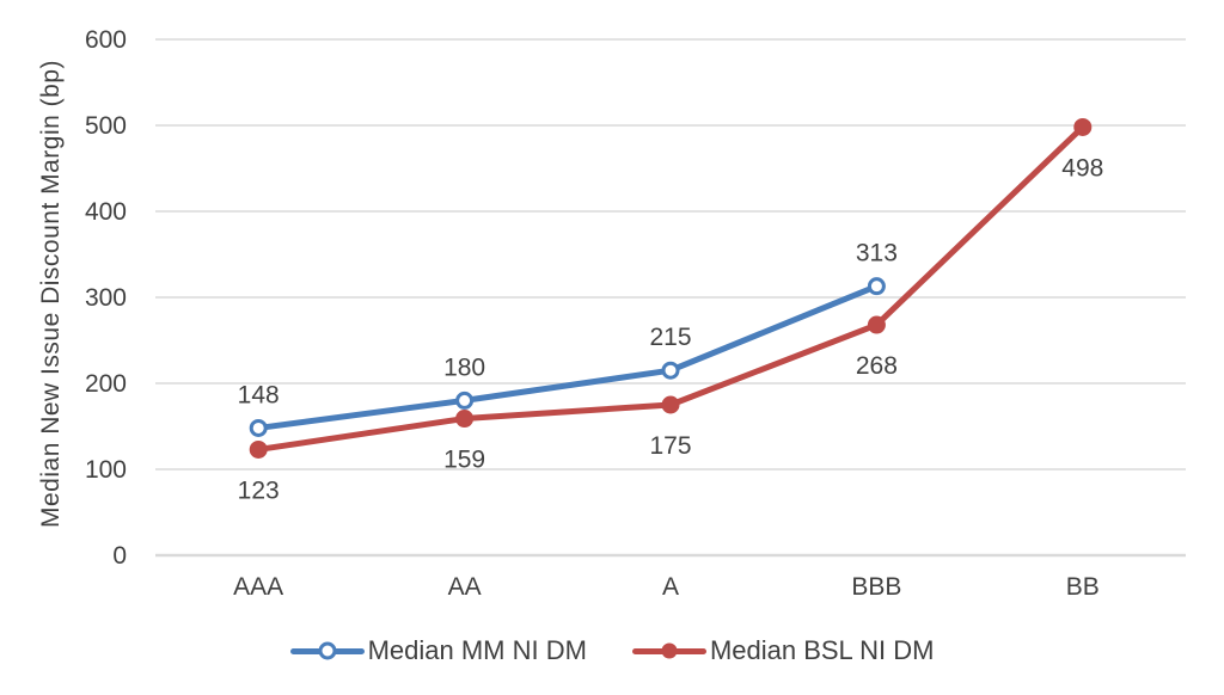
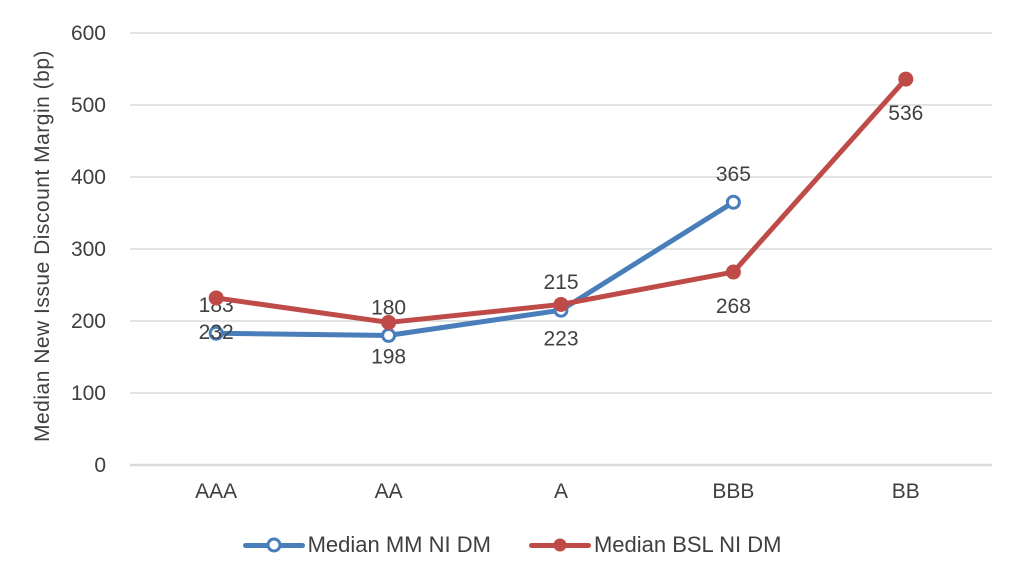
Median MM NI DM/AAA: 148 -> 183
Median BSL NI DM/AAA: 123 -> 232
Median BSL NI DM/AA: 159 -> 198
Median BSL NI DM/A: 175 -> 223
Median MM NI DM/BBB: 313 -> 365
Median BSL NI DM/BB: 498 -> 536
